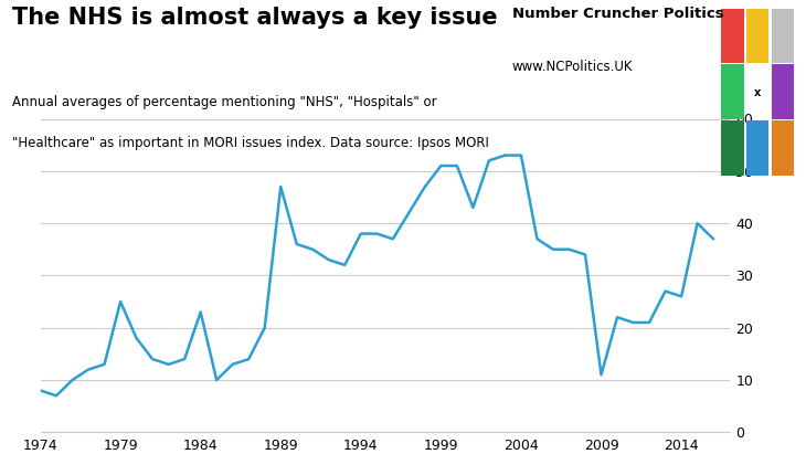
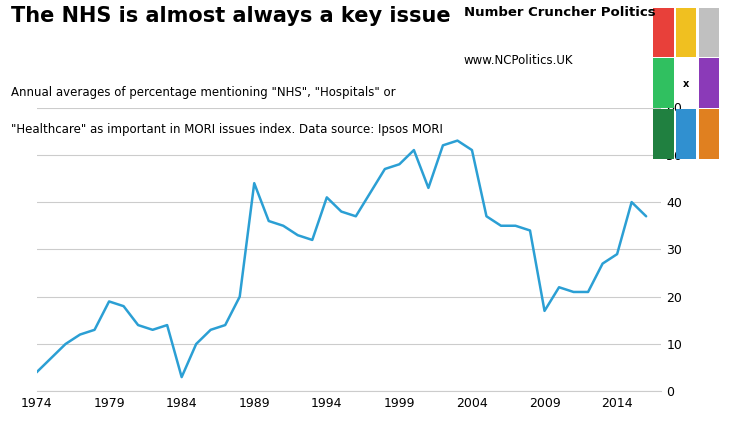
1974: 8 -> 4
1979: 25 -> 19
1984: 23 -> 3
1989: 47 -> 44
1994: 38 -> 41
1999: 51 -> 48
2004: 53 -> 51
2009: 11 -> 17
2014: 26 -> 29
